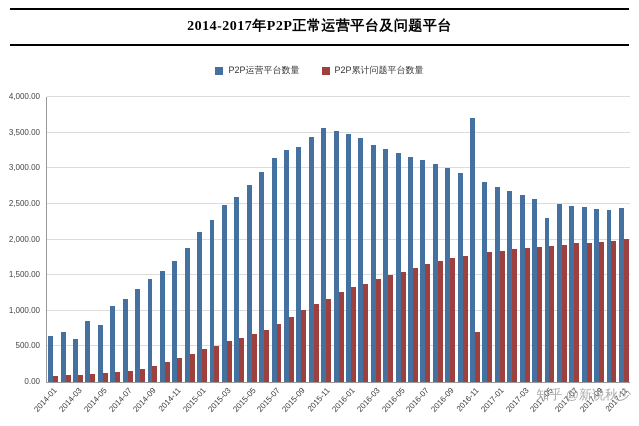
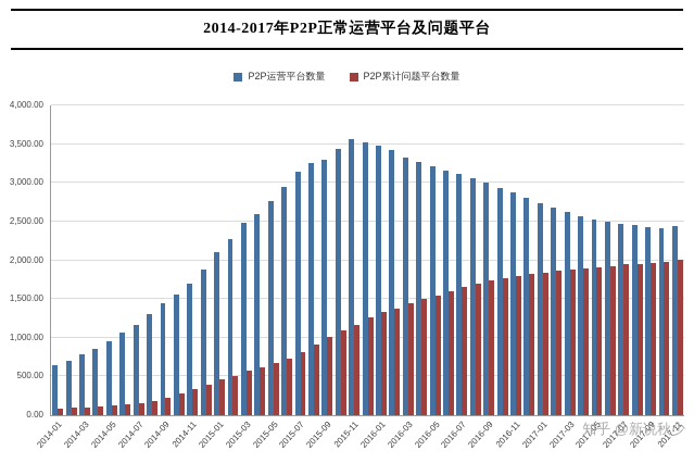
P2P运营平台数量/2014-03: 600 -> 800
P2P运营平台数量/2014-05: 800 -> 1000
P2P运营平台数量/2016-11: 3700 -> 2900
P2P累计问题平台数量/2016-11: 700 -> 1800
P2P运营平台数量/2017-05: 2300 -> 2500
